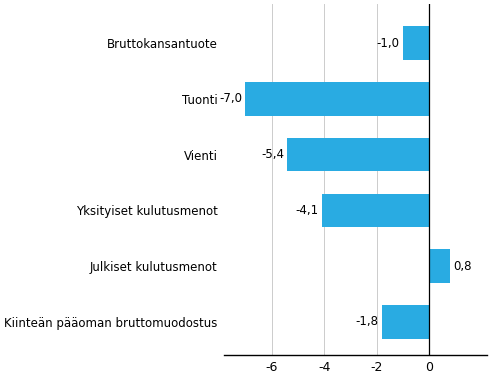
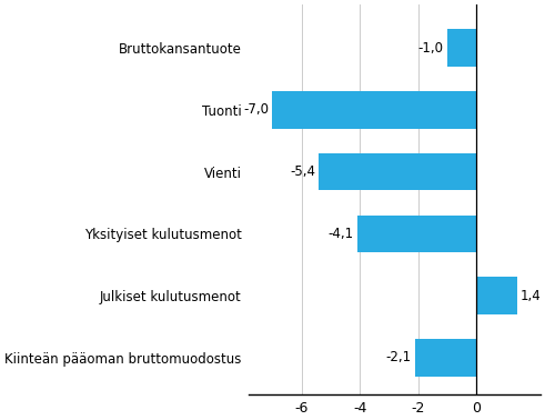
Julkiset kulutusmenot: 0,8 -> 1,4
Kiinteän pääoman bruttomuodostus: -1,8 -> -2,1
